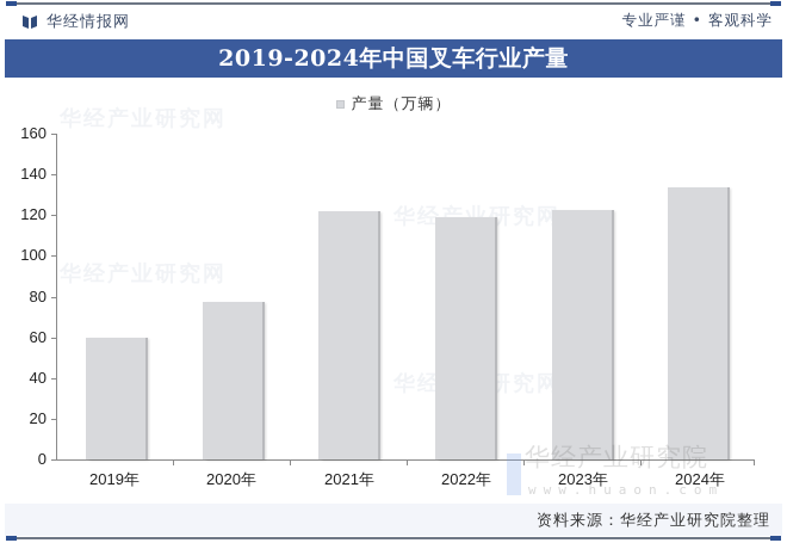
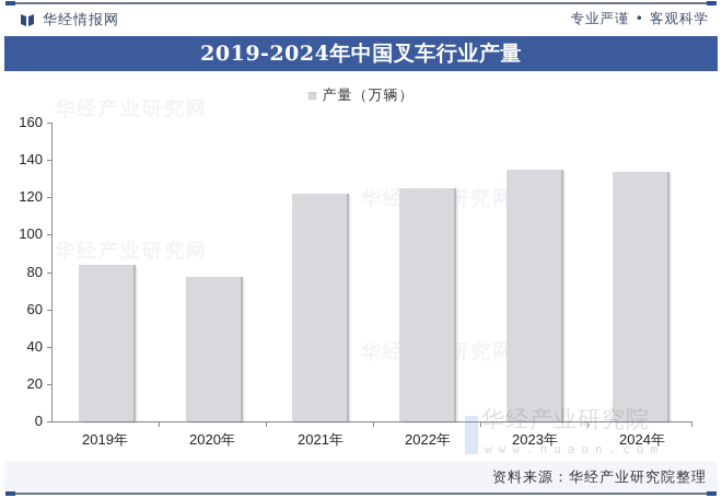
2019年: 60 -> 84
2022年: 119 -> 125
2023年: 122 -> 135
